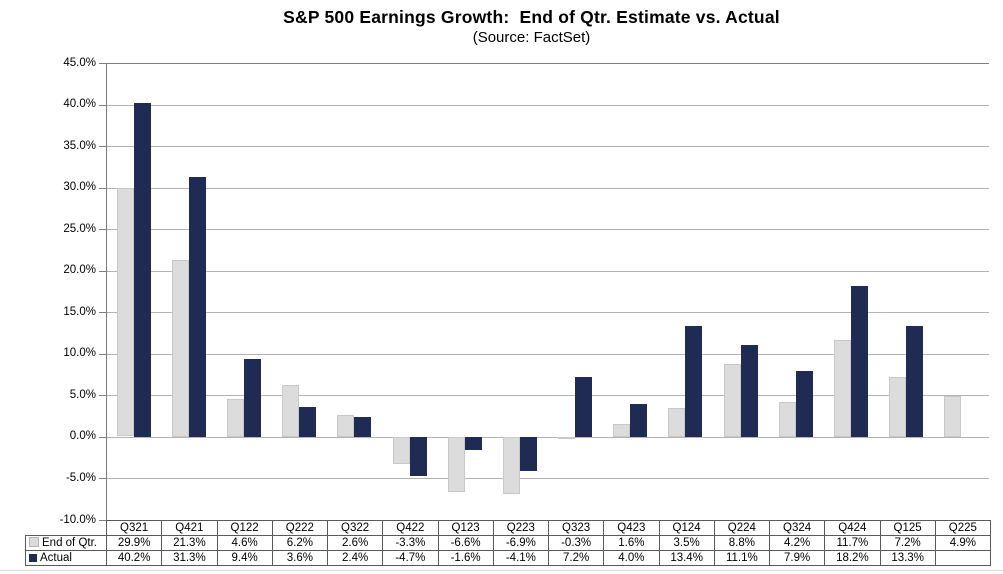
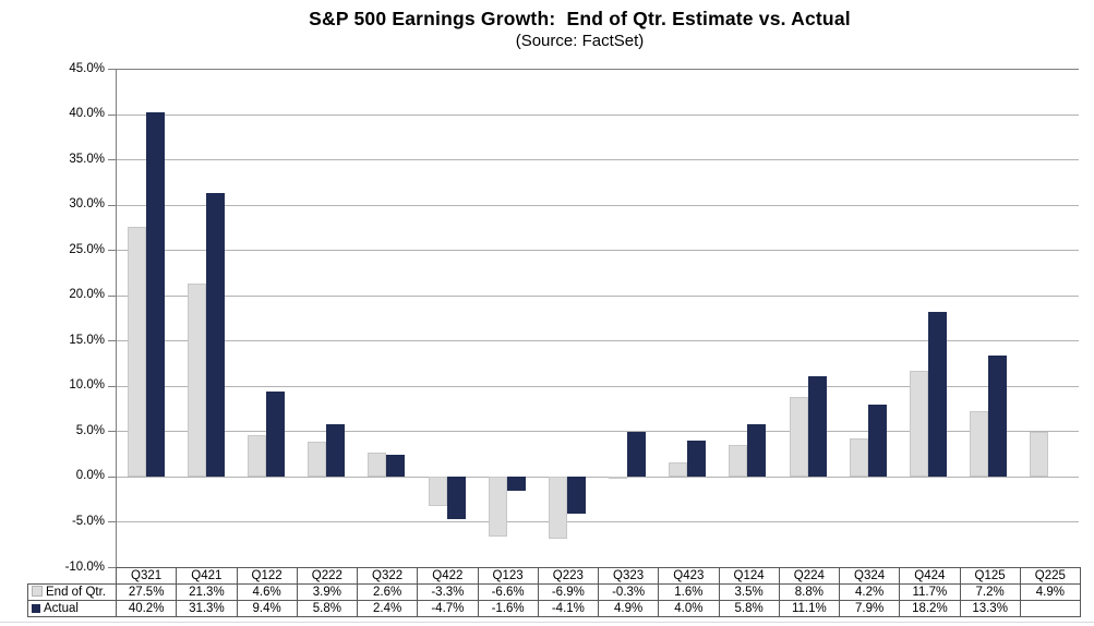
End of Qtr./Q321: 29.9% -> 27.5%
End of Qtr./Q222: 6.2% -> 3.9%
Actual/Q222: 3.6% -> 5.8%
Actual/Q323: 7.2% -> 4.9%
Actual/Q124: 13.4% -> 5.8%
